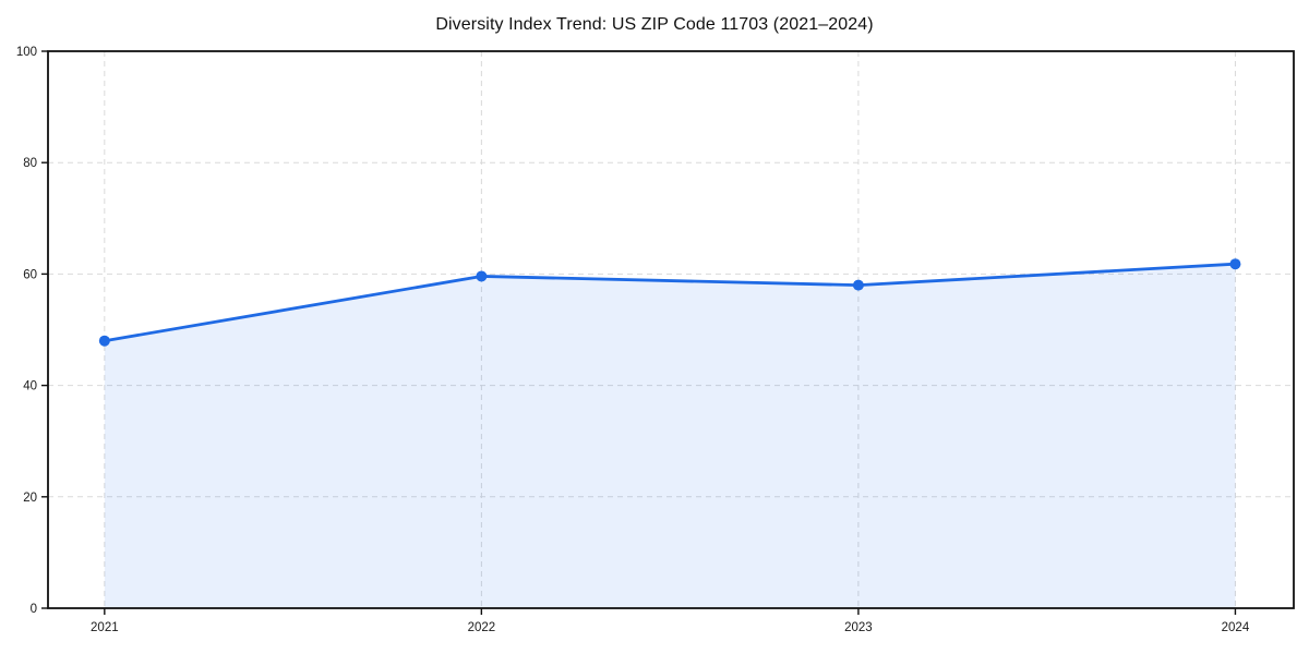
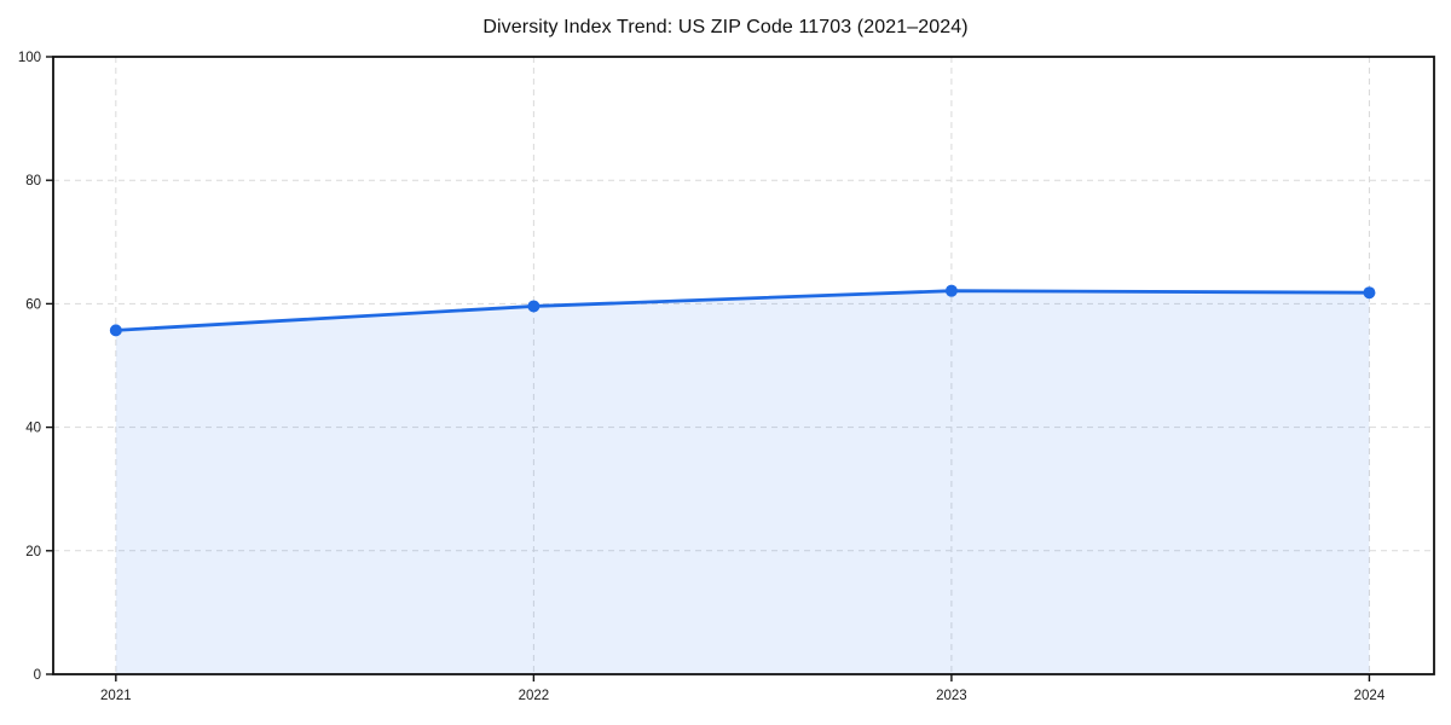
2021: 48 -> 56
2023: 58 -> 62
